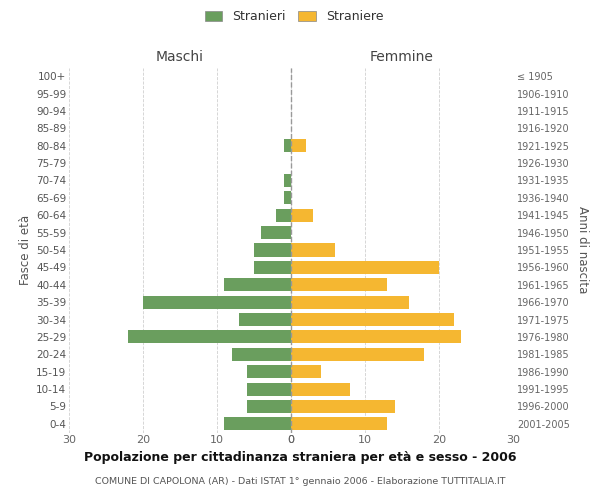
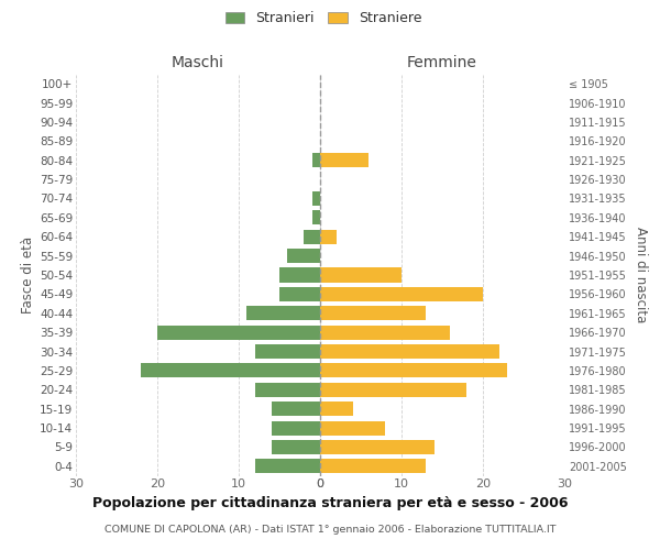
Maschi/30-34: 7 -> 8
Maschi/0-4: 9 -> 8
Femmine/1921-1925: 2 -> 6
Femmine/1941-1945: 3 -> 2
Femmine/1951-1955: 6 -> 10
